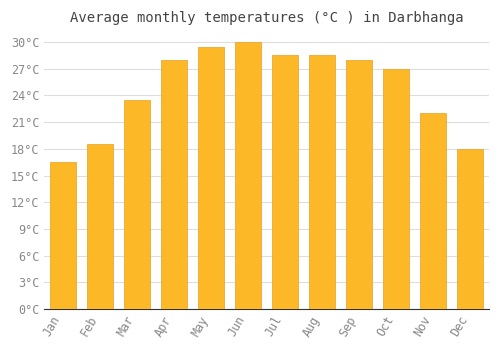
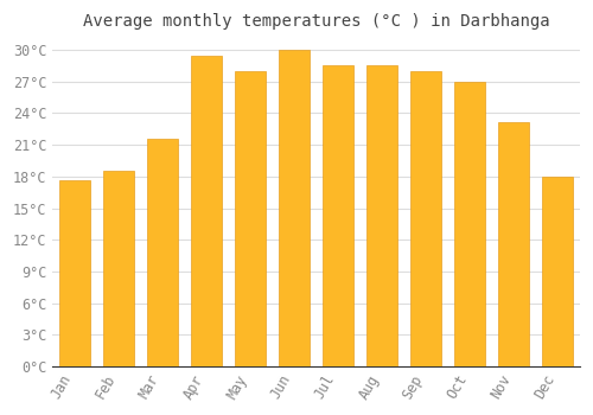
Jan: 16.5°C -> 17.6°C
Mar: 23.5°C -> 21.6°C
Apr: 28.0°C -> 29.4°C
May: 29.5°C -> 28.0°C
Nov: 22.0°C -> 23.2°C
